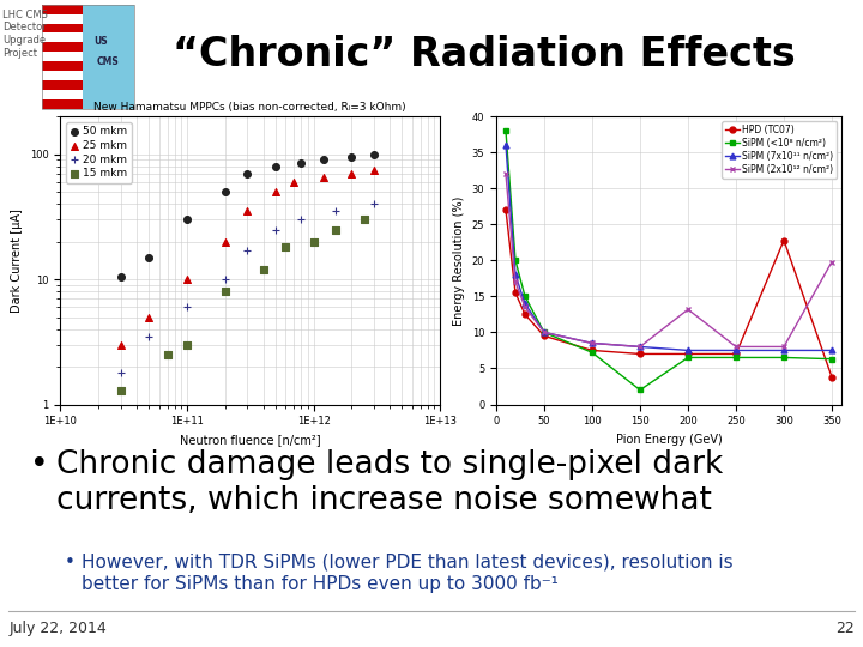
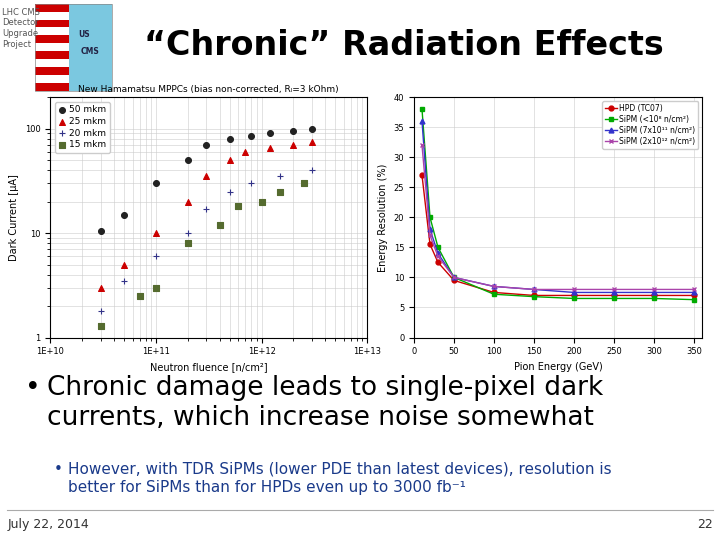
SiPM (<10⁸ n/cm²)/150: 2.0 -> 6.8
SiPM (2x10¹² n/cm²)/200: 13.2 -> 8.0
HPD (TC07)/300: 22.8 -> 7.0
HPD (TC07)/350: 3.8 -> 7.0
SiPM (2x10¹² n/cm²)/350: 19.8 -> 8.0
